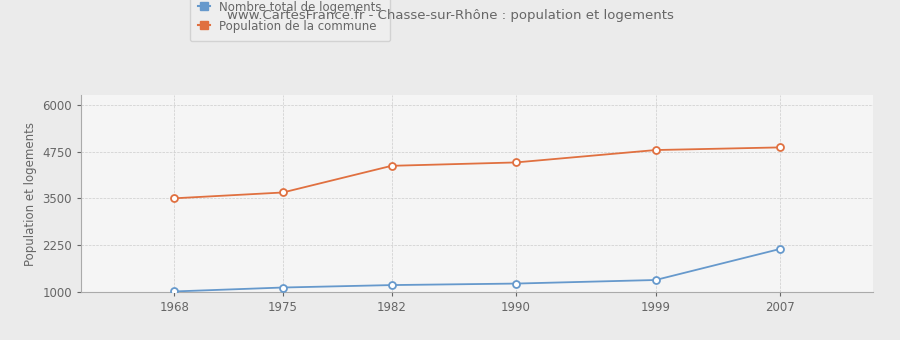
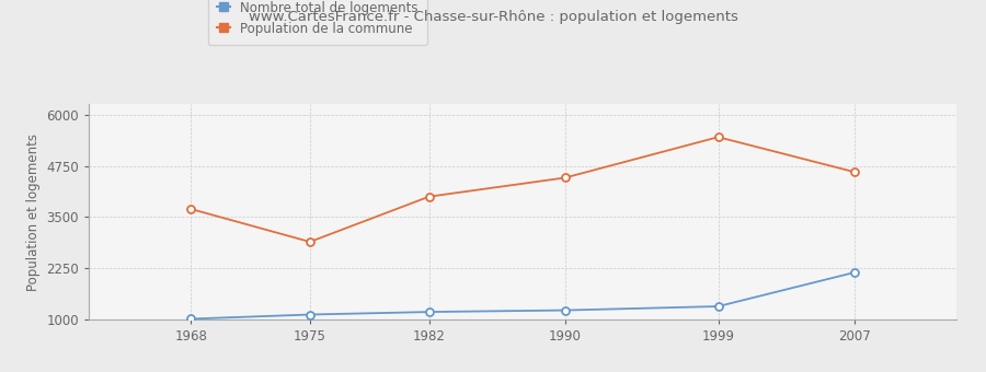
Population de la commune/1968: 3500 -> 3700
Population de la commune/1975: 3660 -> 2900
Population de la commune/1982: 4370 -> 4000
Population de la commune/1999: 4790 -> 5450
Population de la commune/2007: 4860 -> 4600
